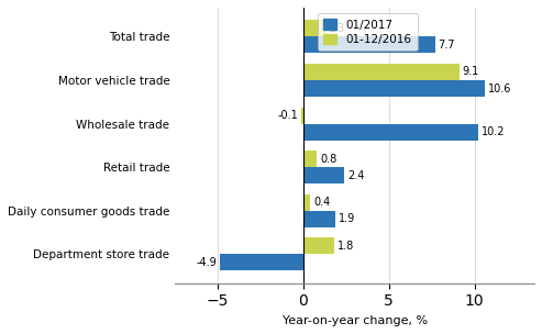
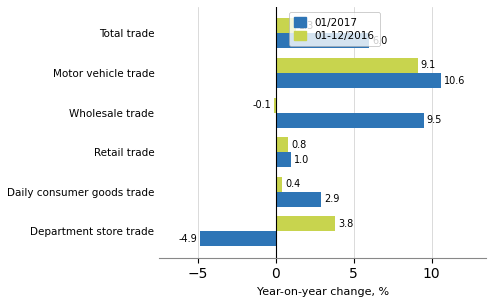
01/2017/Total trade: 7.7 -> 6.0
01/2017/Wholesale trade: 10.2 -> 9.5
01/2017/Retail trade: 2.4 -> 1.0
01/2017/Daily consumer goods trade: 1.9 -> 2.9
01-12/2016/Department store trade: 1.8 -> 3.8
